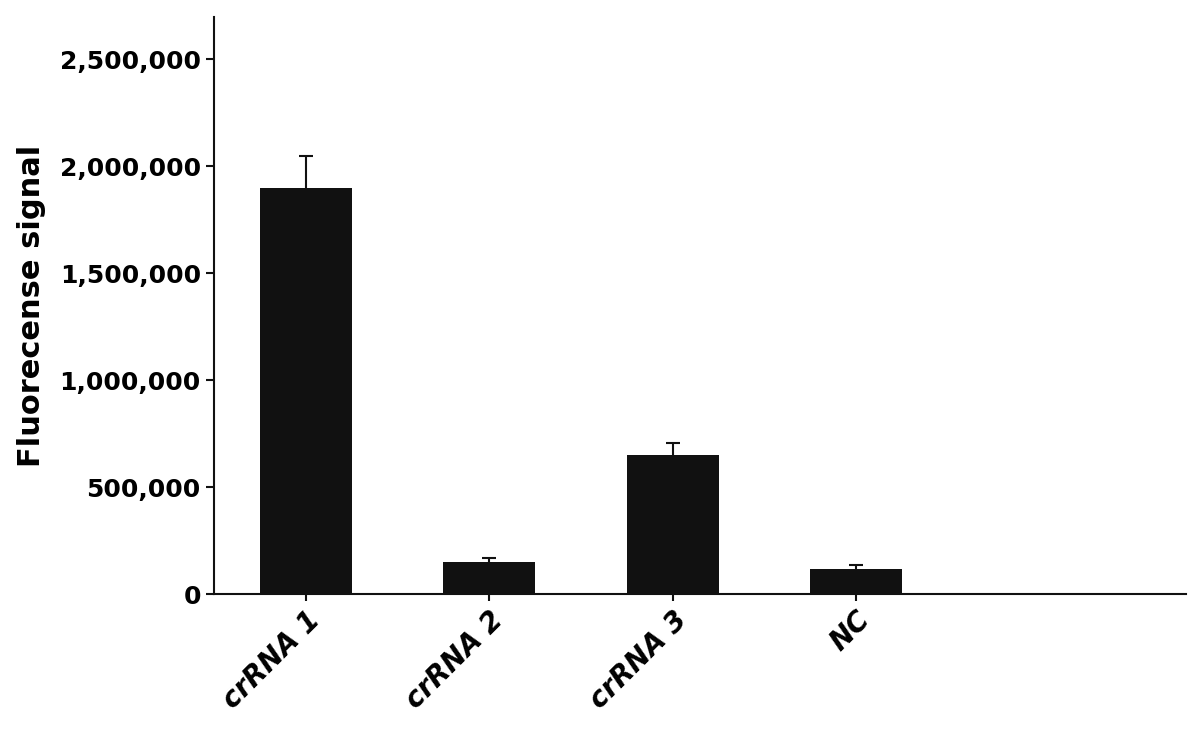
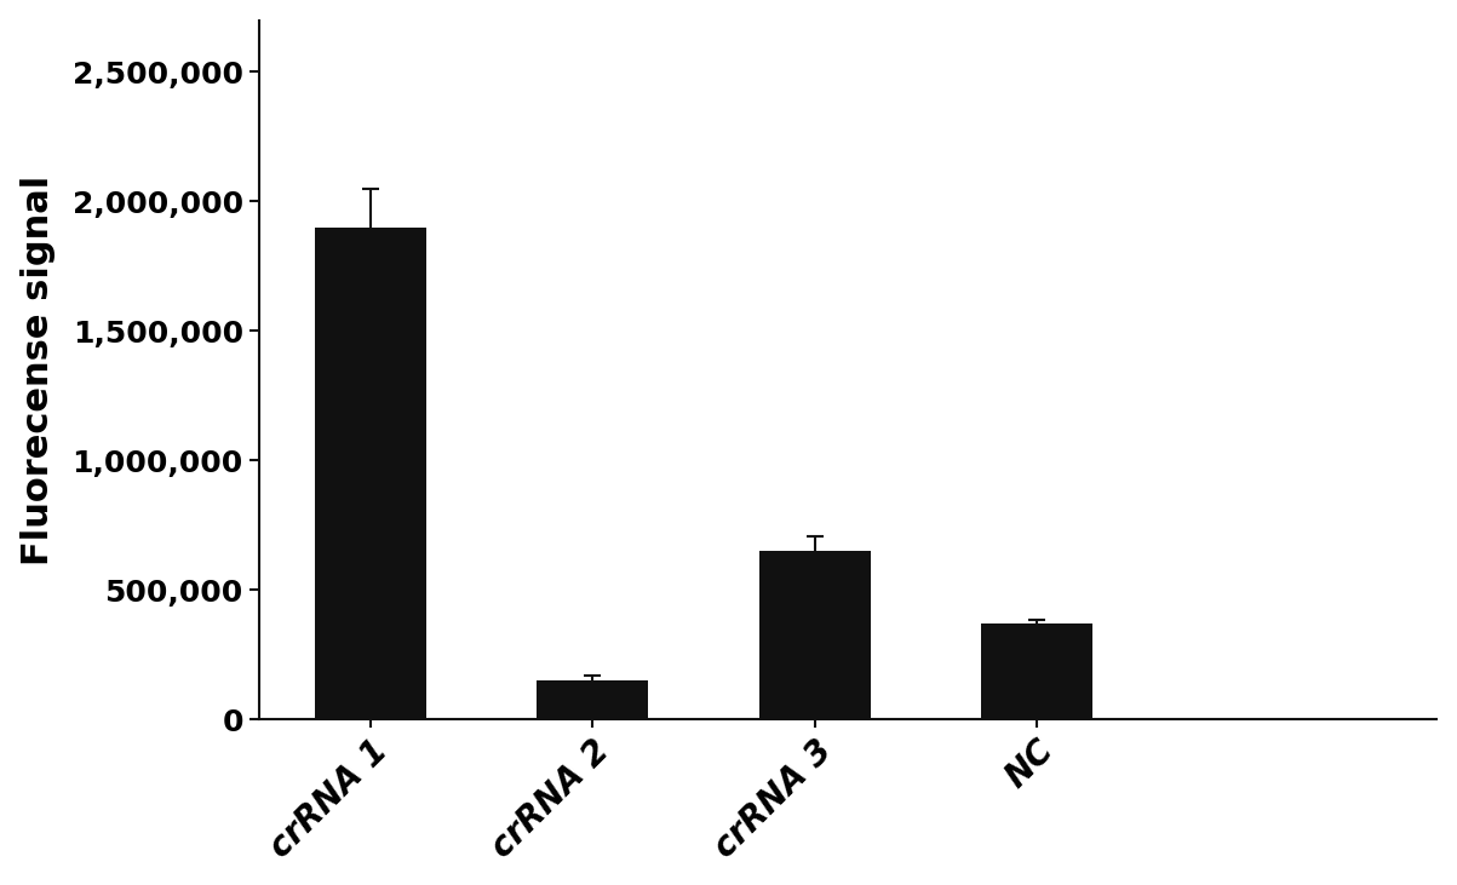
NC: 120,000 -> 370,000
